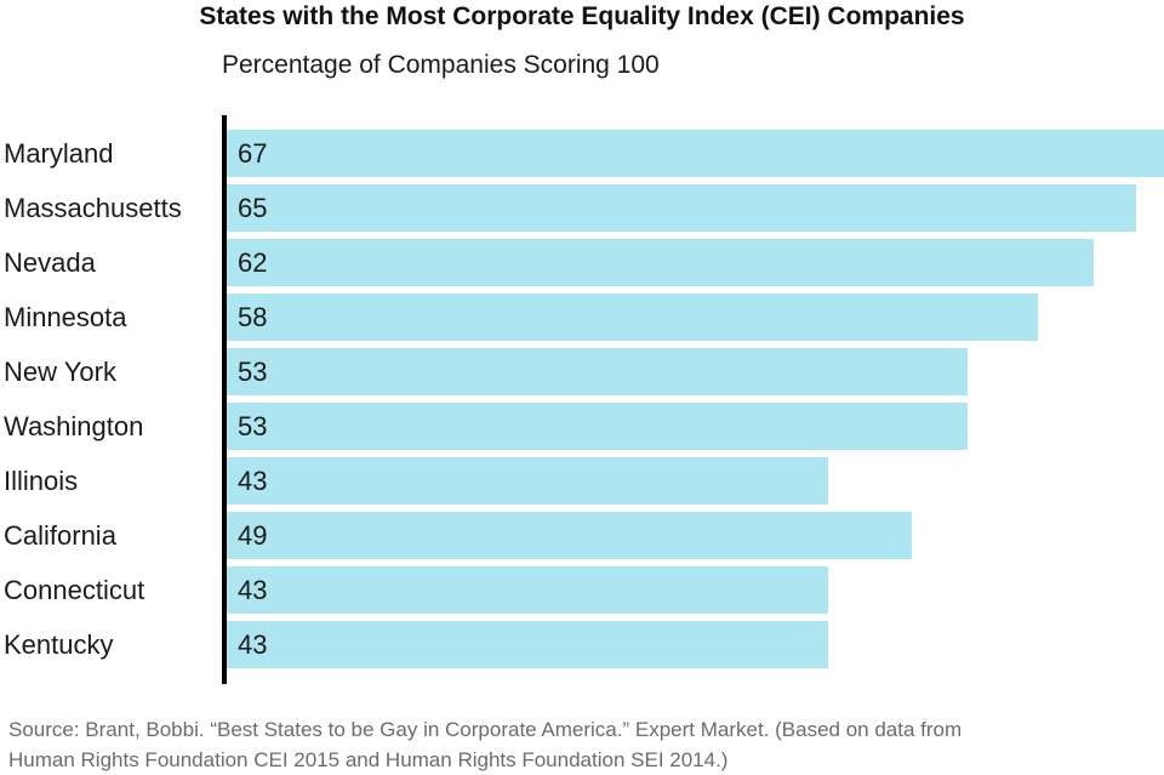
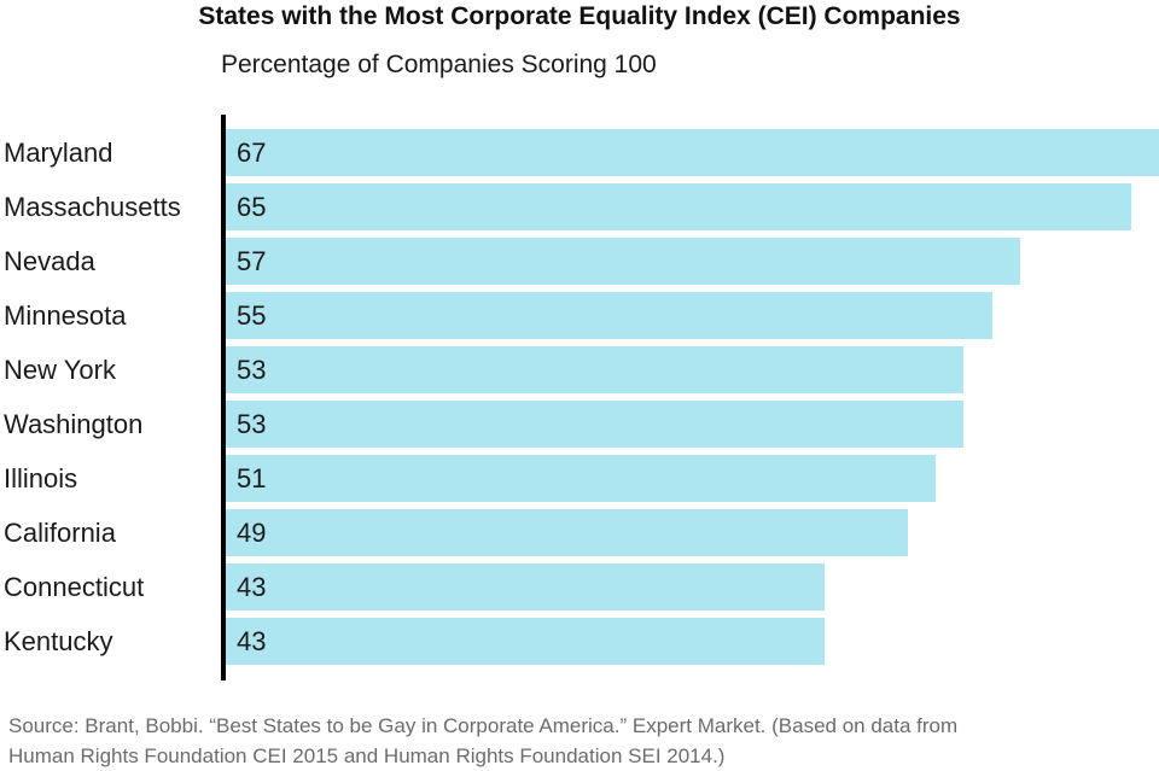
Nevada: 62 -> 57
Minnesota: 58 -> 55
Illinois: 43 -> 51
